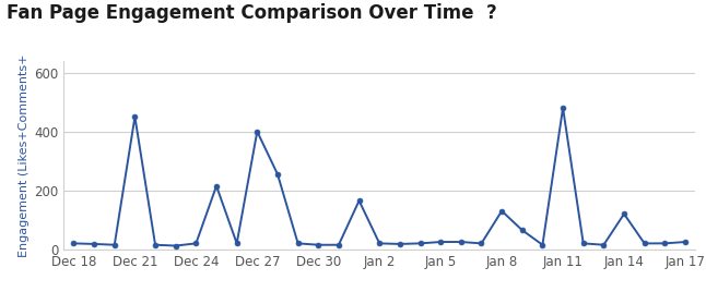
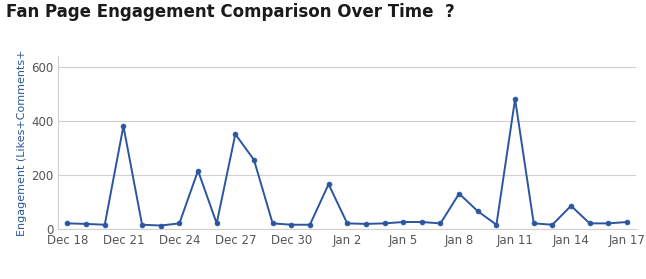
Dec 21: 450 -> 380
Dec 27: 400 -> 350
Jan 14: 120 -> 85
